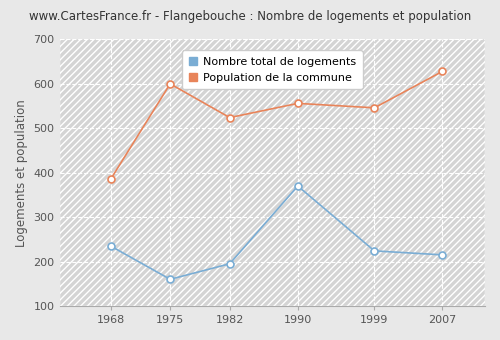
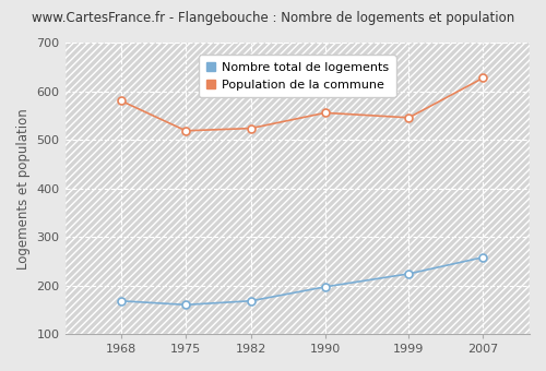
Nombre total de logements/1968: 235 -> 168
Population de la commune/1968: 385 -> 581
Population de la commune/1975: 600 -> 519
Nombre total de logements/1982: 195 -> 168
Nombre total de logements/1990: 370 -> 197
Nombre total de logements/2007: 215 -> 258
